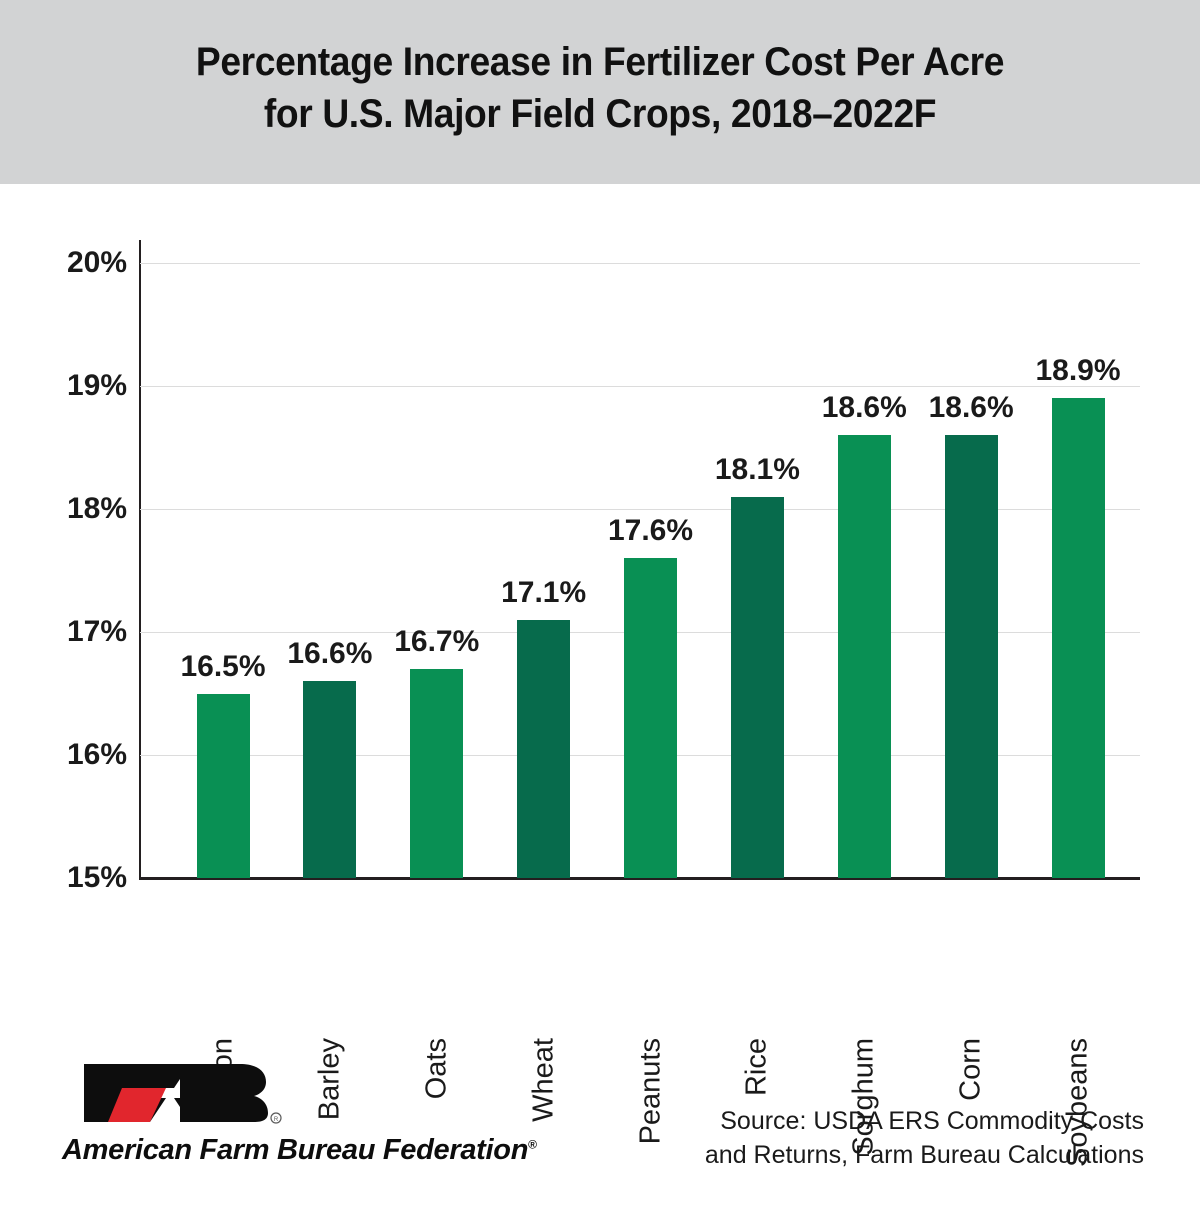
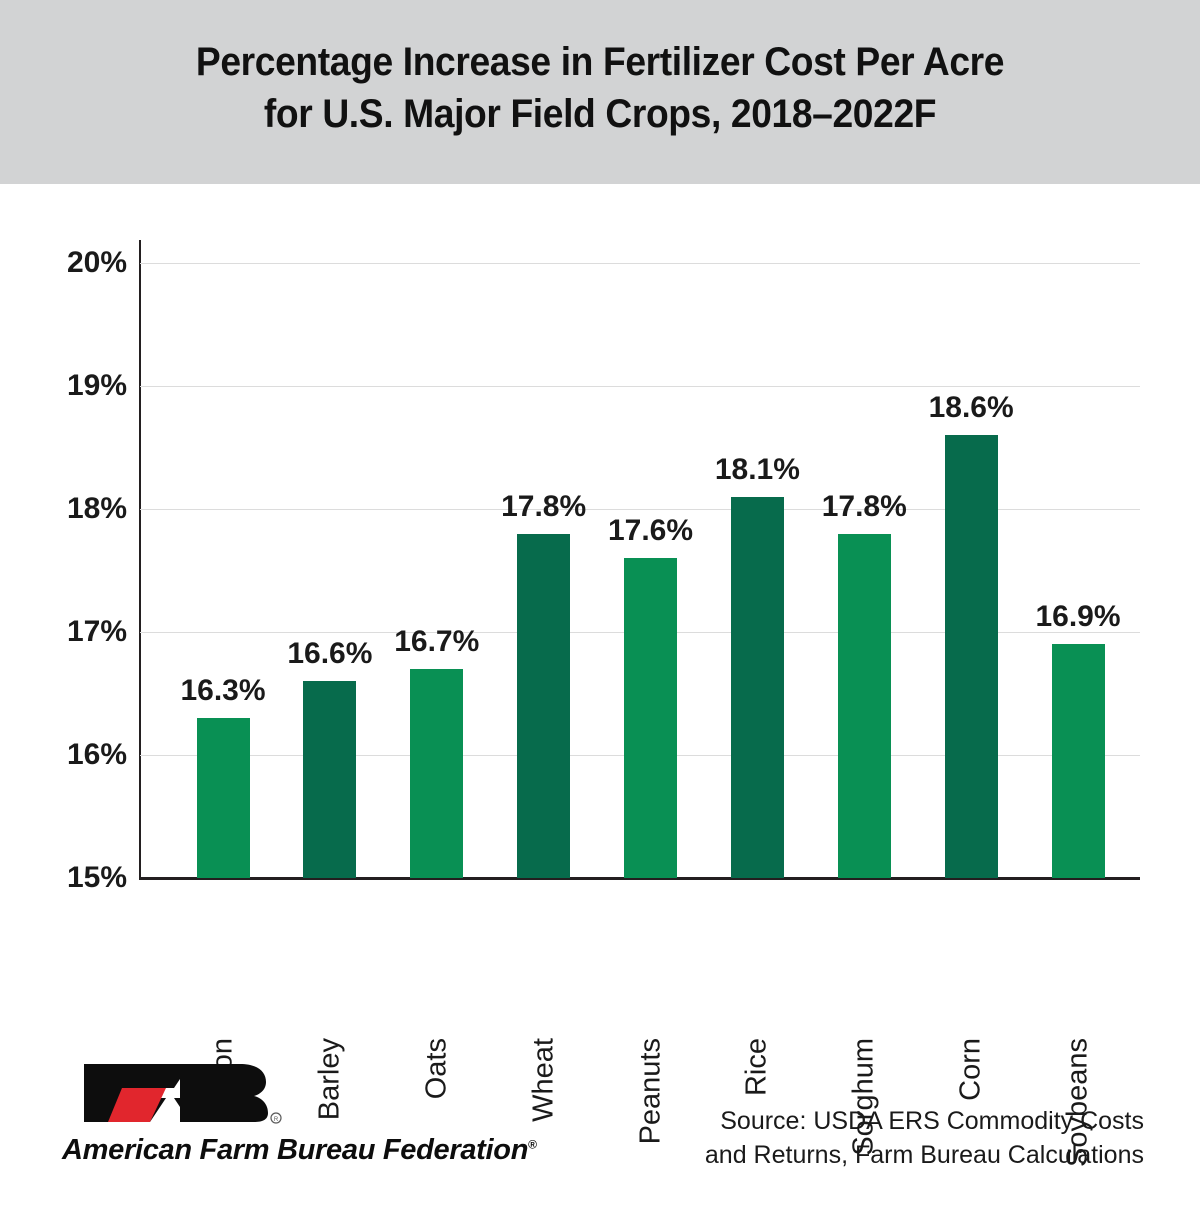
Cotton: 16.5% -> 16.3%
Wheat: 17.1% -> 17.8%
Sorghum: 18.6% -> 17.8%
Soybeans: 18.9% -> 16.9%
